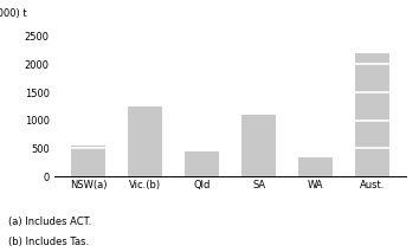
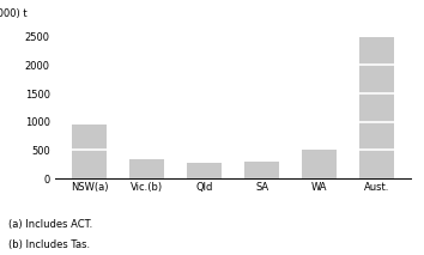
NSW(a): 550 -> 950
Vic.(b): 1250 -> 350
Qld: 450 -> 270
SA: 1100 -> 290
WA: 350 -> 510
Aust.: 2200 -> 2500
